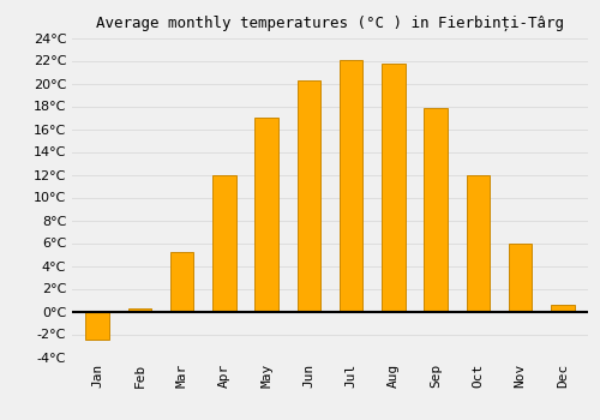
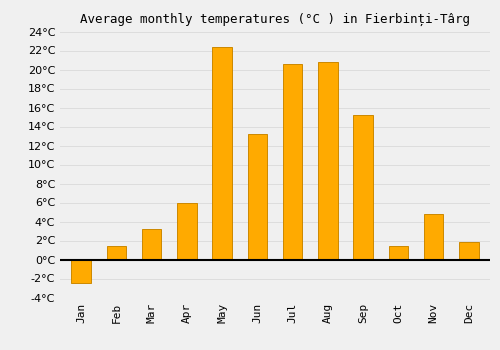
Feb: 0.3°C -> 1.4°C
Mar: 5.2°C -> 3.2°C
Apr: 12.0°C -> 6.0°C
May: 17.0°C -> 22.4°C
Jun: 20.3°C -> 13.2°C
Jul: 22.1°C -> 20.6°C
Aug: 21.7°C -> 20.8°C
Sep: 17.8°C -> 15.2°C
Oct: 12.0°C -> 1.4°C
Nov: 6.0°C -> 4.8°C
Dec: 0.6°C -> 1.8°C
